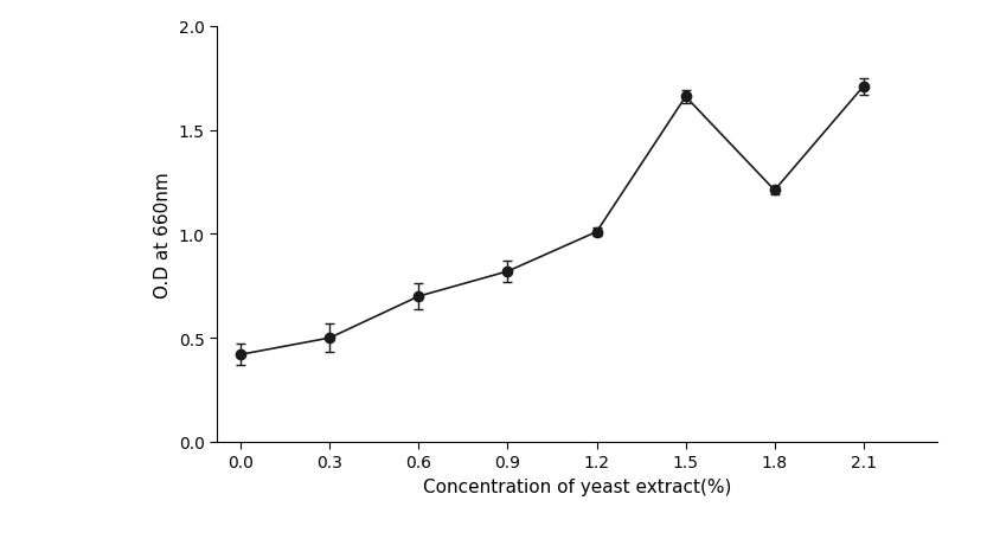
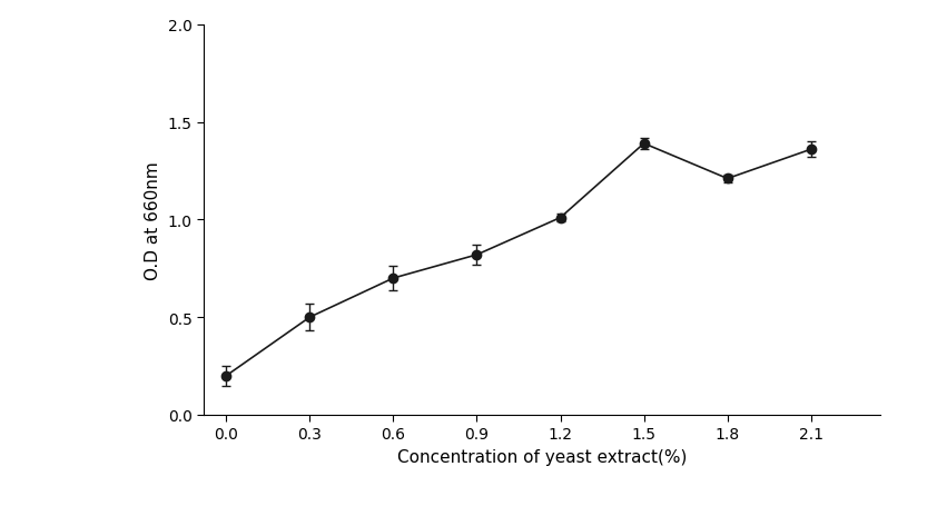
0.0: 0.42 -> 0.20
1.5: 1.66 -> 1.39
2.1: 1.71 -> 1.36
